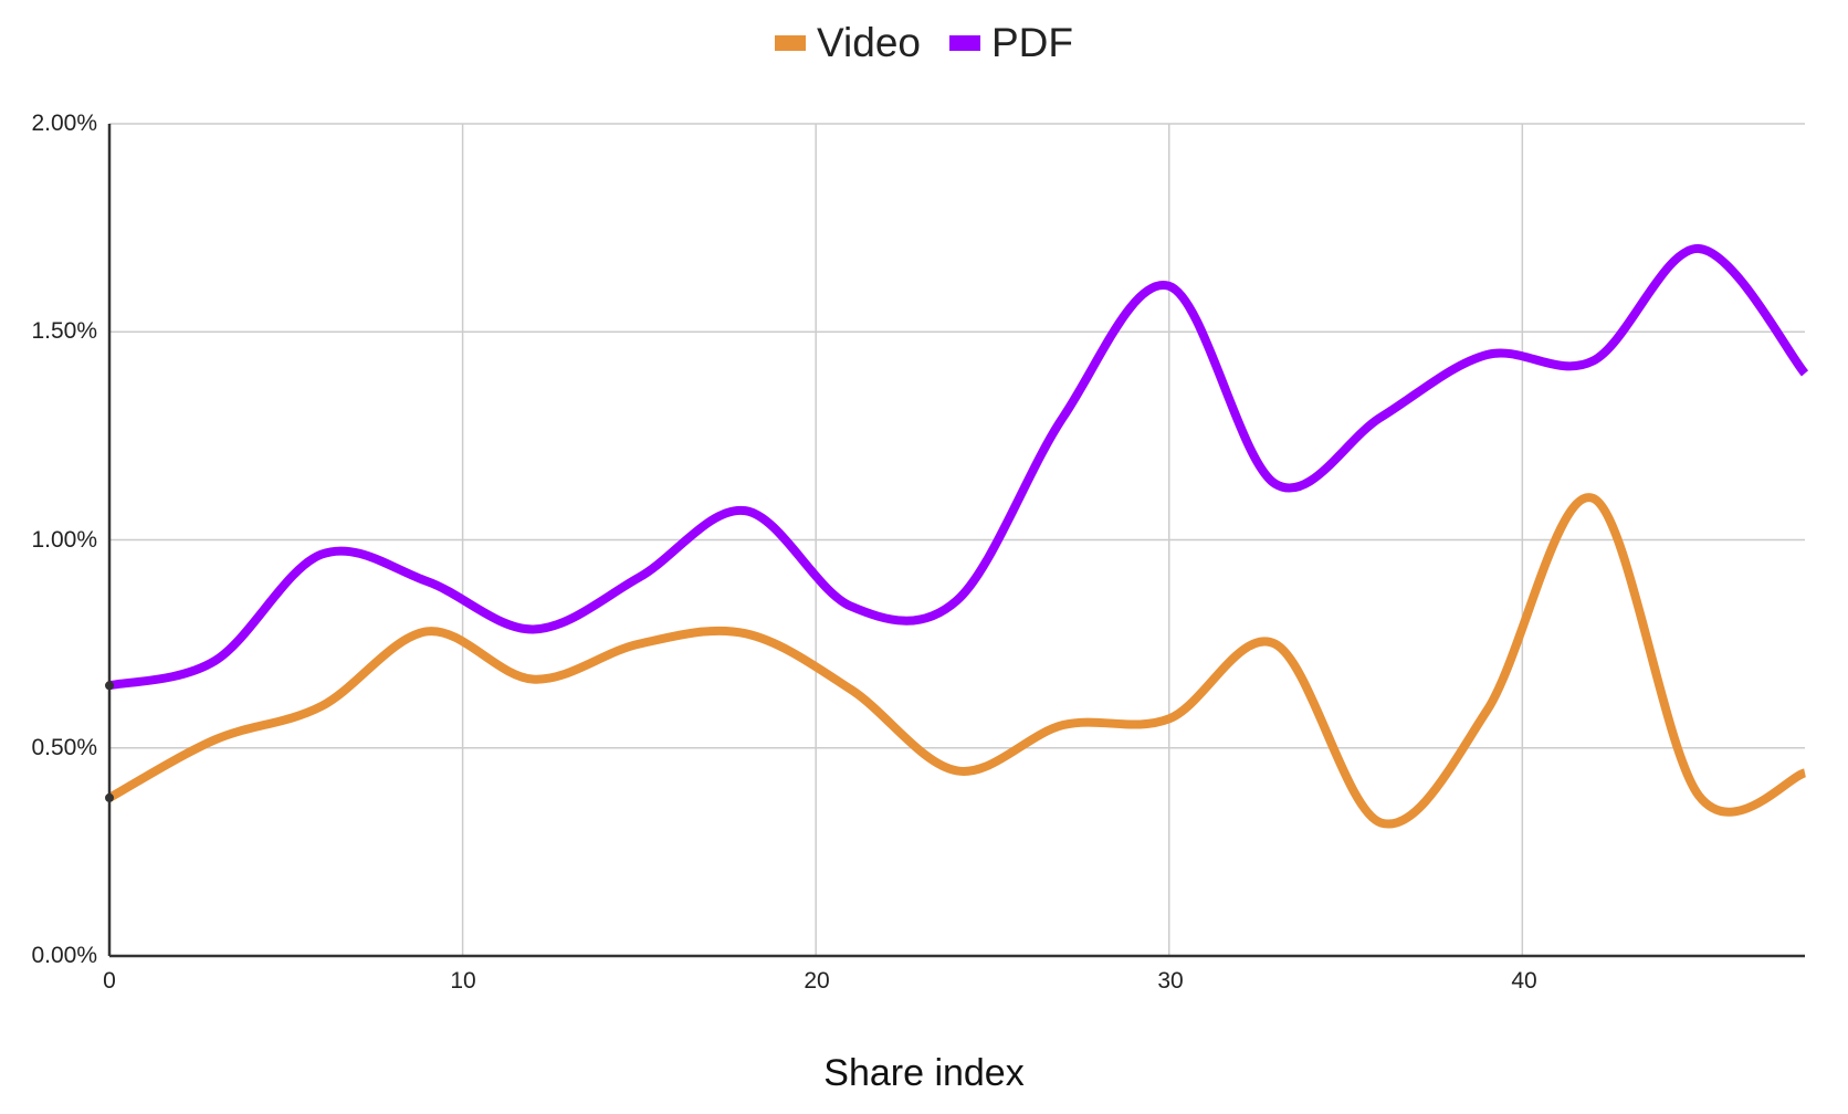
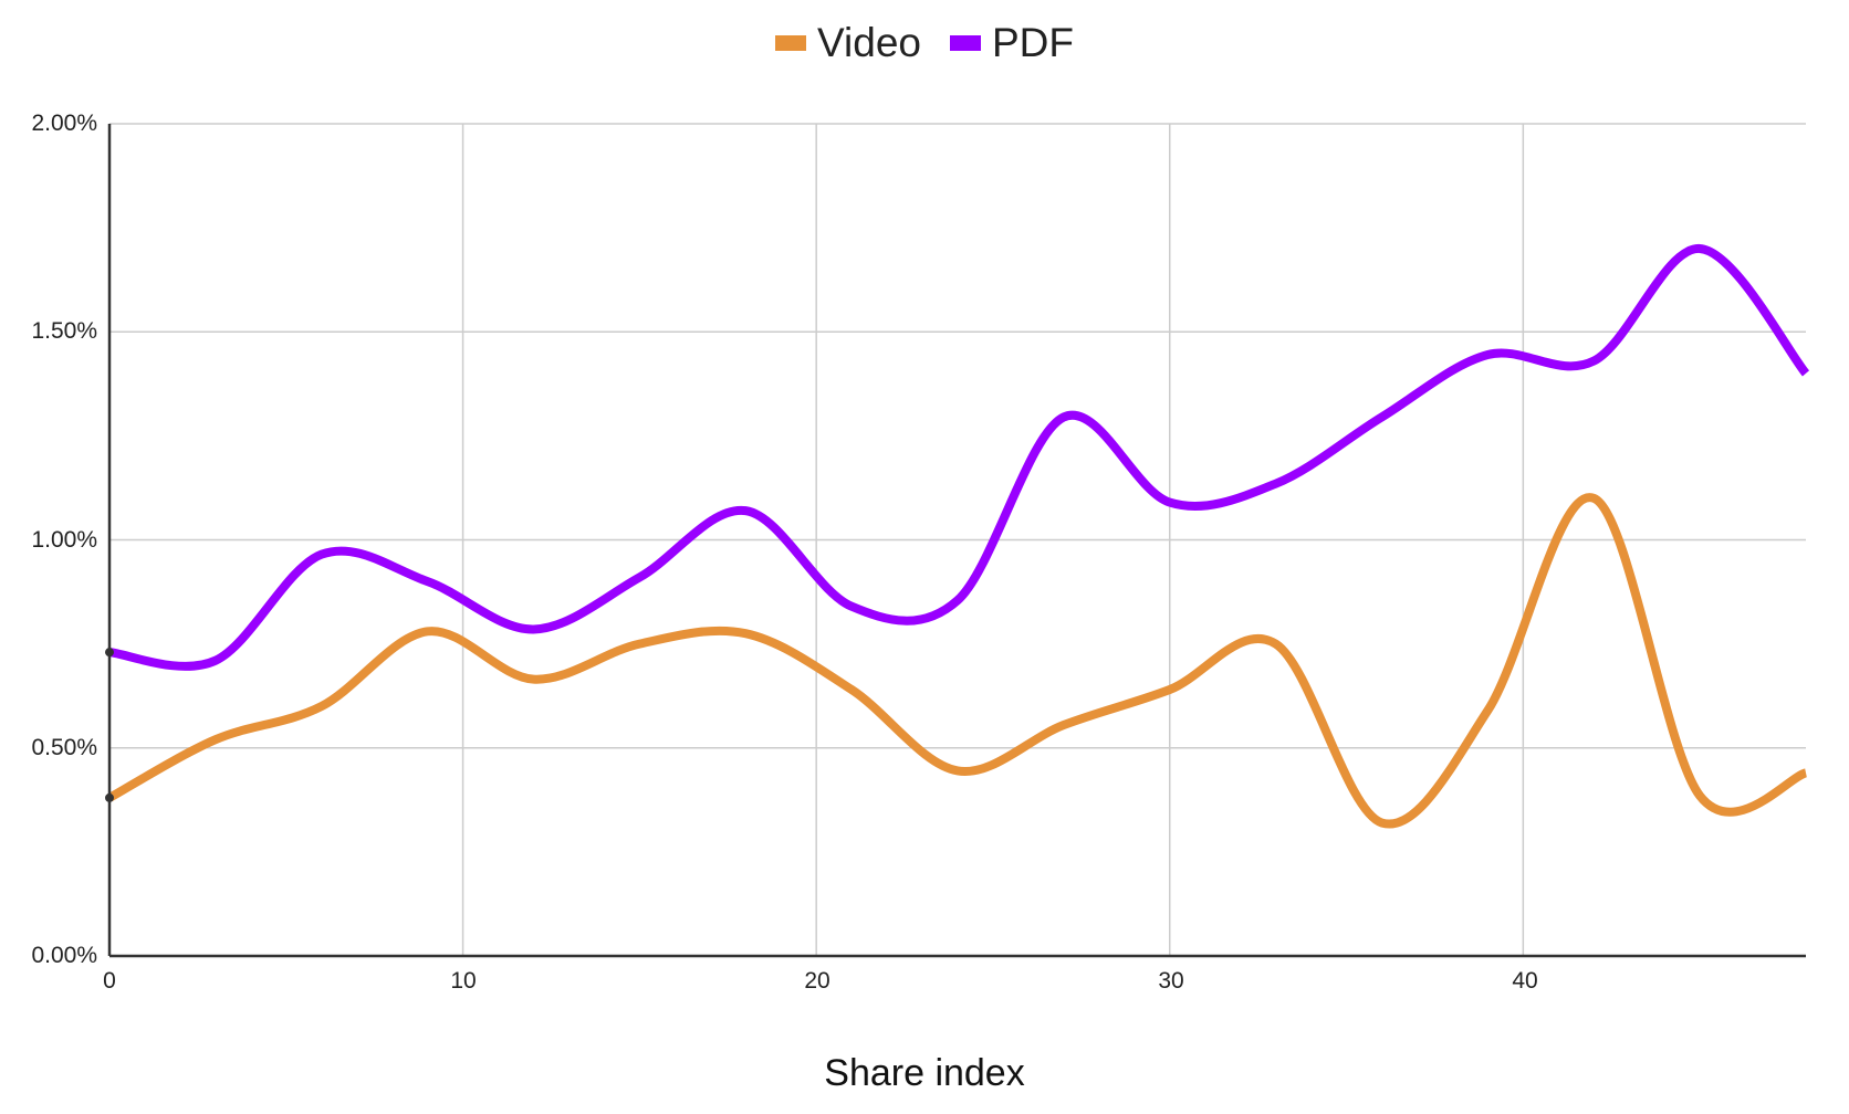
PDF/0: 0.65% -> 0.73%
Video/30: 0.57% -> 0.64%
PDF/30: 1.61% -> 1.09%
